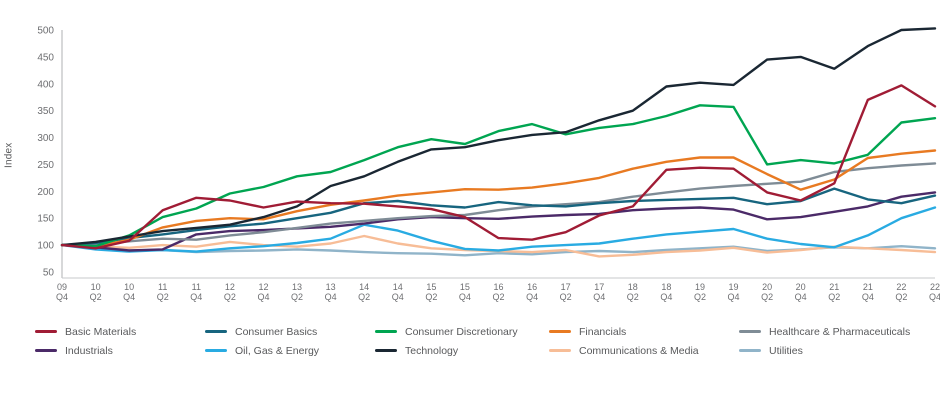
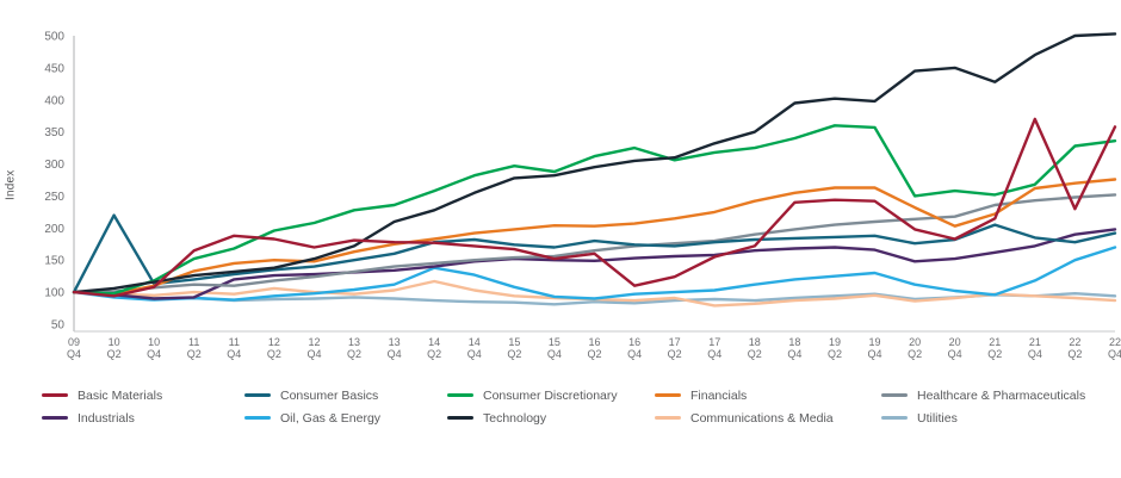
Consumer Basics/10 Q2: 100 -> 220
Basic Materials/16 Q2: 110 -> 160
Basic Materials/22 Q2: 400 -> 230
